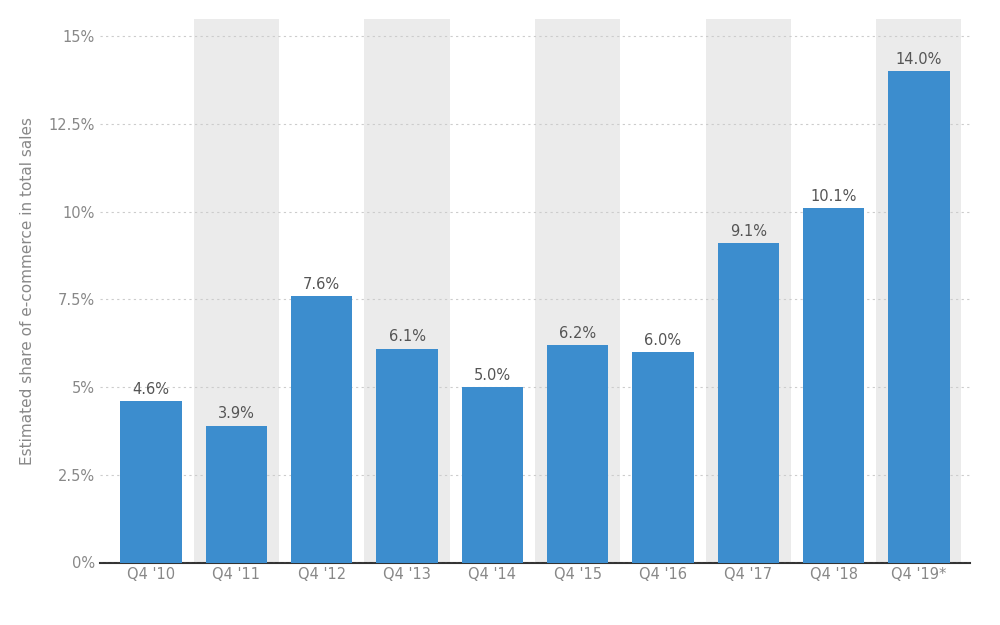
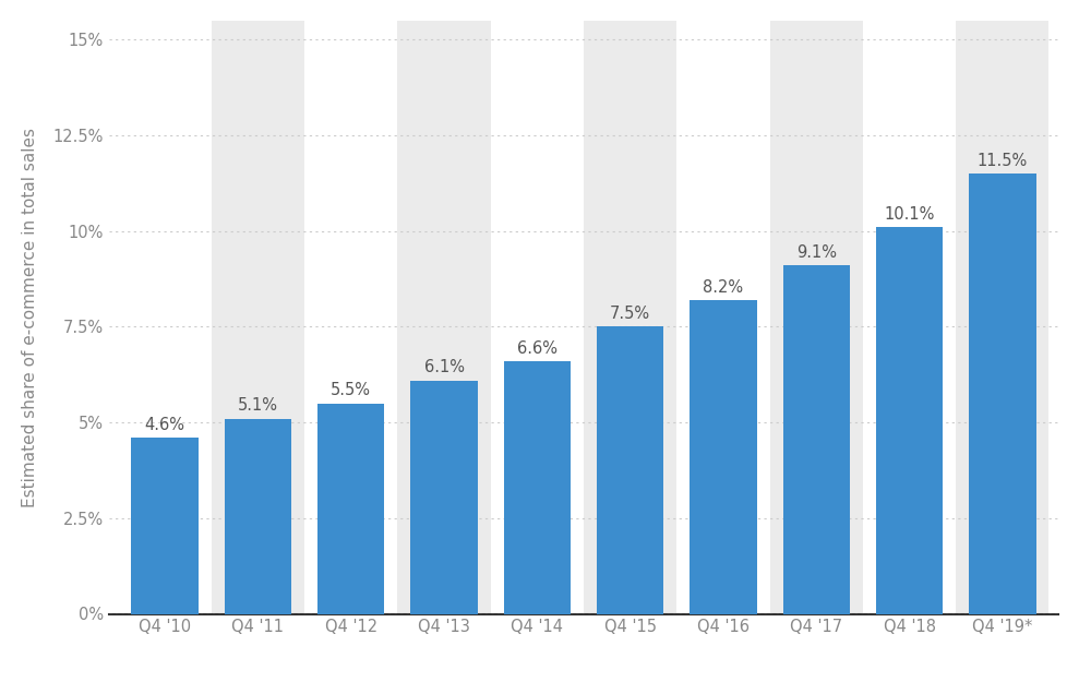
Q4 '11: 3.9% -> 5.1%
Q4 '12: 7.6% -> 5.5%
Q4 '14: 5.0% -> 6.6%
Q4 '15: 6.2% -> 7.5%
Q4 '16: 6.0% -> 8.2%
Q4 '19*: 14.0% -> 11.5%
